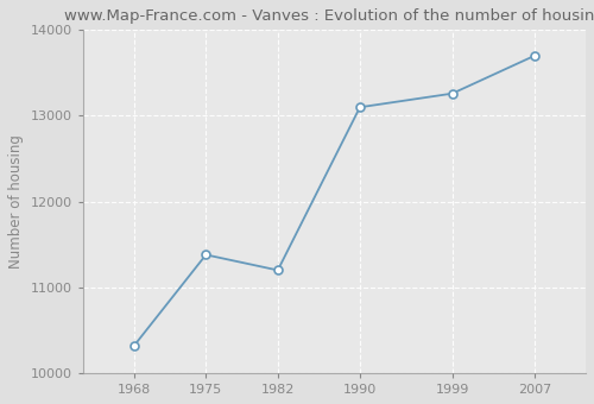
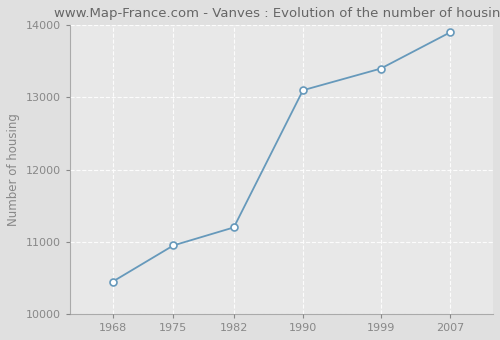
1968: 10320 -> 10450
1975: 11380 -> 10950
1999: 13260 -> 13400
2007: 13700 -> 13900
